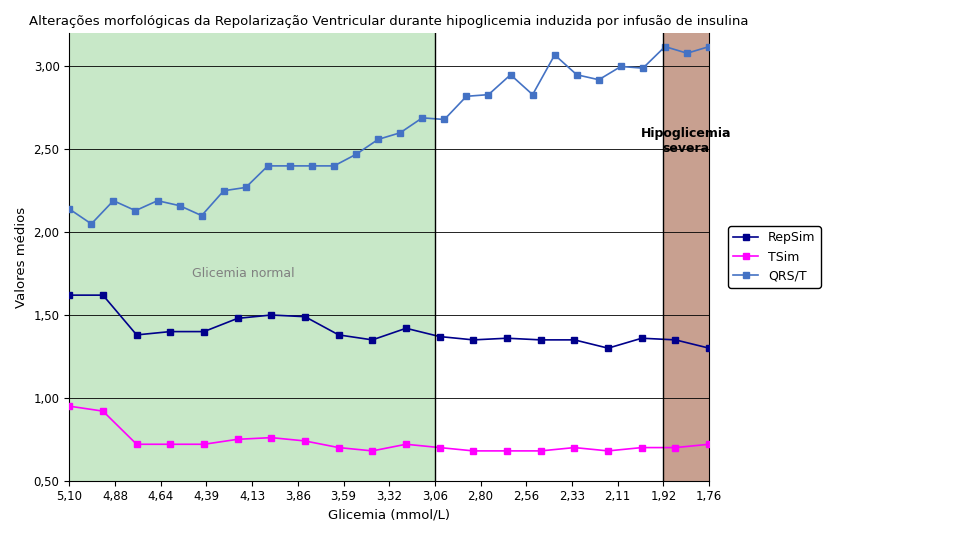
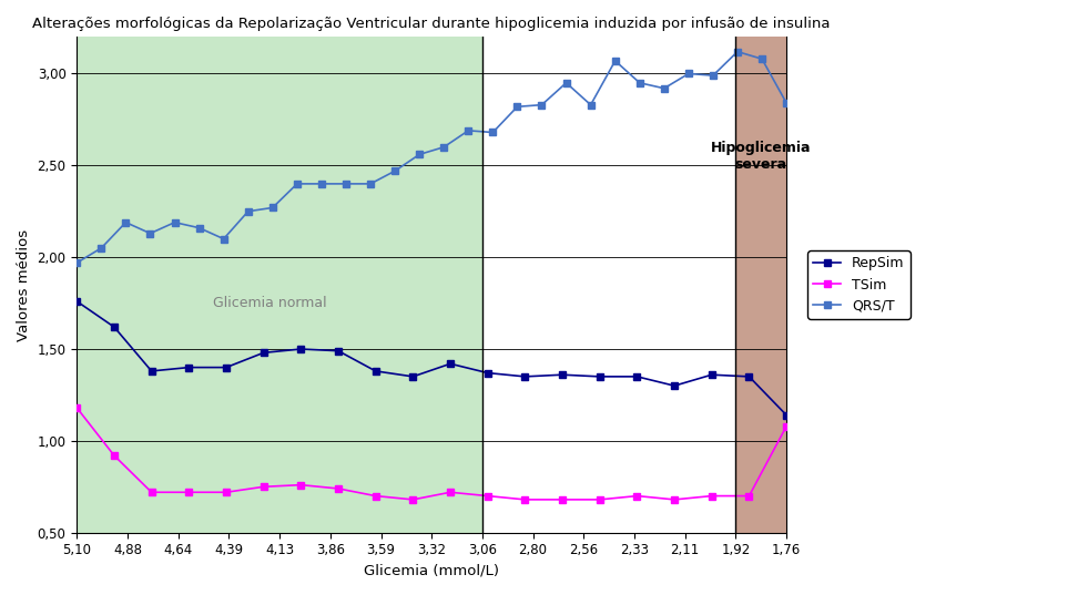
RepSim/5,10: 1,62 -> 1,76
TSim/5,10: 0,95 -> 1,18
QRS/T/5,10: 2,14 -> 1,97
RepSim/1,76: 1,30 -> 1,14
TSim/1,76: 0,72 -> 1,08
QRS/T/1,76: 3,12 -> 2,84
